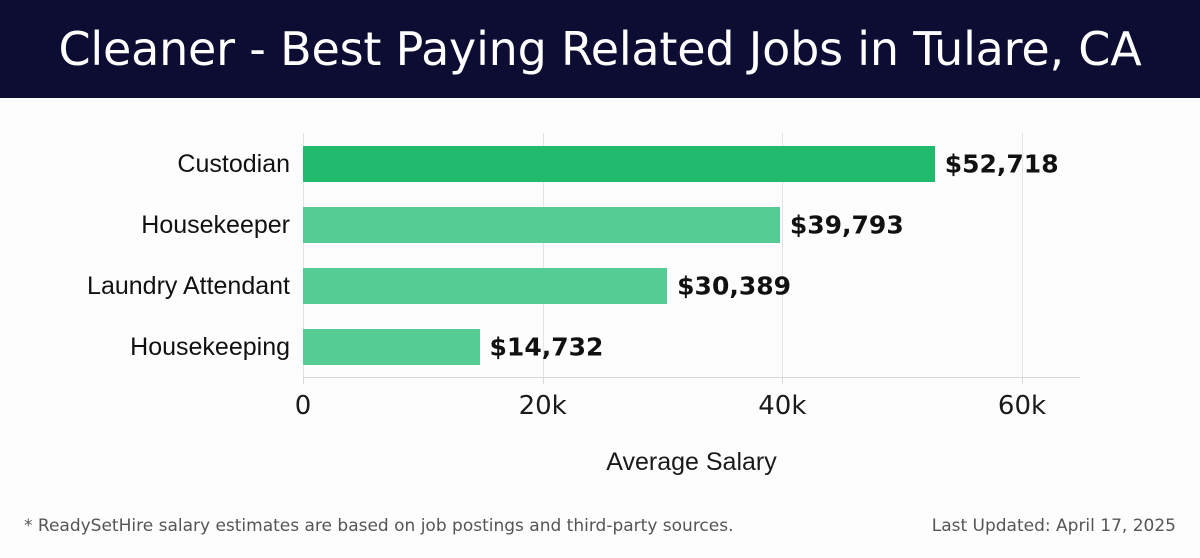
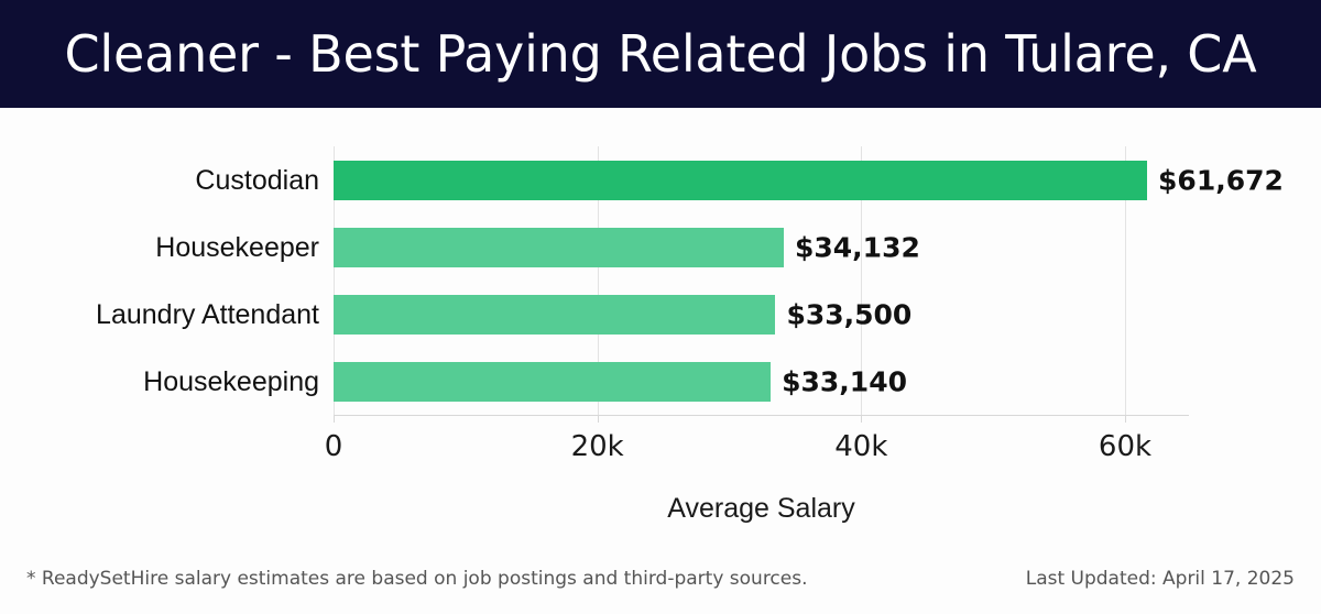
Custodian: $52,718 -> $61,672
Housekeeper: $39,793 -> $34,132
Laundry Attendant: $30,389 -> $33,500
Housekeeping: $14,732 -> $33,140
